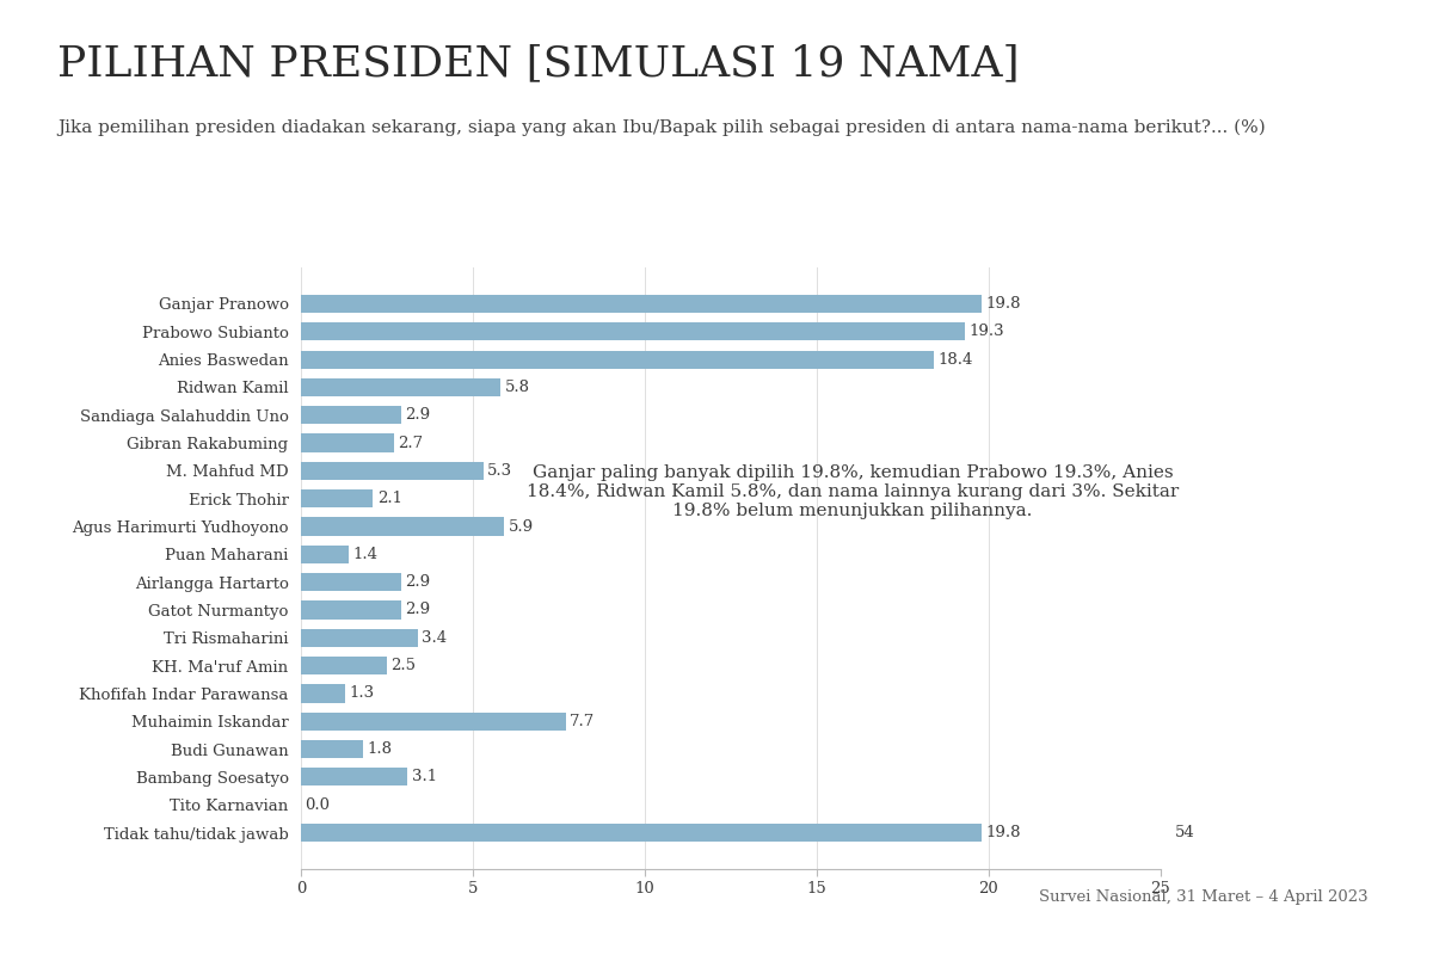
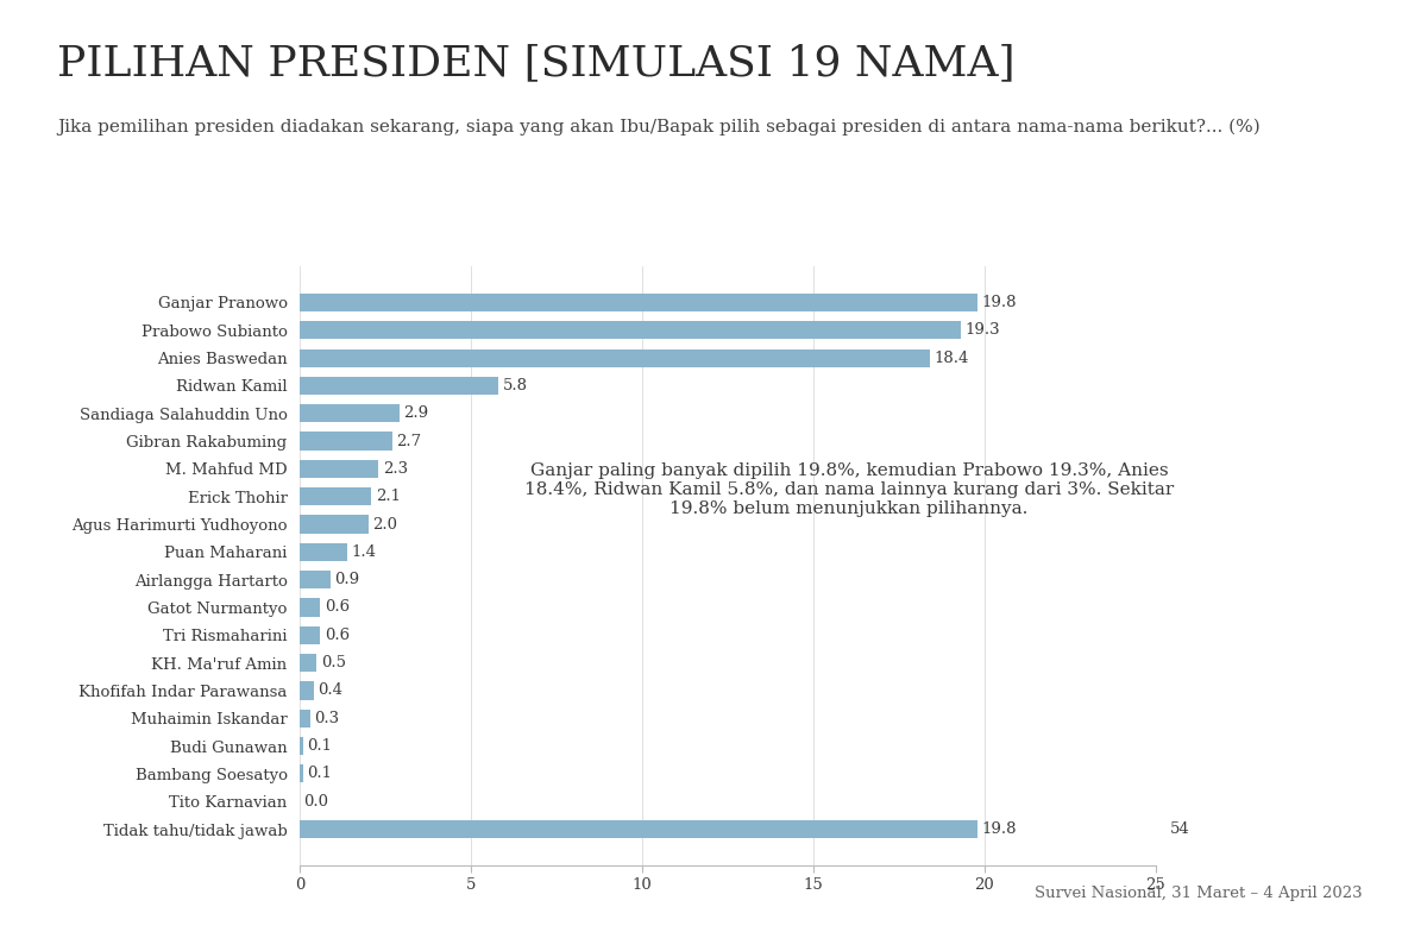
M. Mahfud MD: 5.3 -> 2.3
Agus Harimurti Yudhoyono: 5.9 -> 2.0
Airlangga Hartarto: 2.9 -> 0.9
Gatot Nurmantyo: 2.9 -> 0.6
Tri Rismaharini: 3.4 -> 0.6
KH. Ma'ruf Amin: 2.5 -> 0.5
Khofifah Indar Parawansa: 1.3 -> 0.4
Muhaimin Iskandar: 7.7 -> 0.3
Budi Gunawan: 1.8 -> 0.1
Bambang Soesatyo: 3.1 -> 0.1
